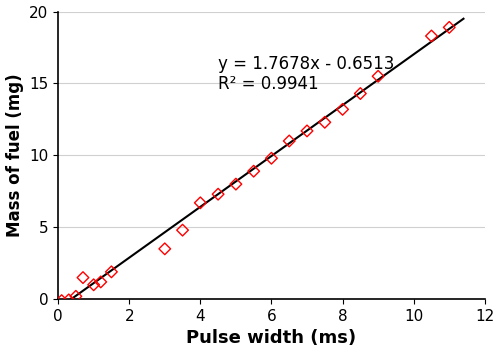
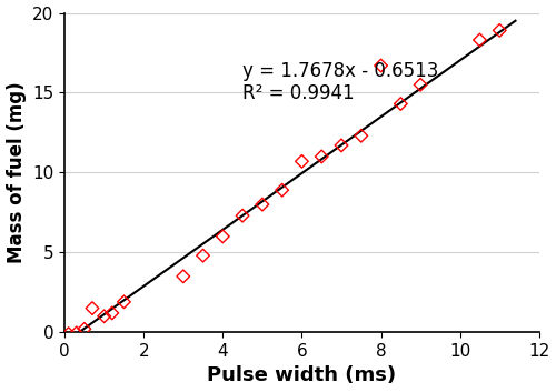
4: 6.7 -> 6.0
6: 9.8 -> 10.7
8: 13.2 -> 16.7
